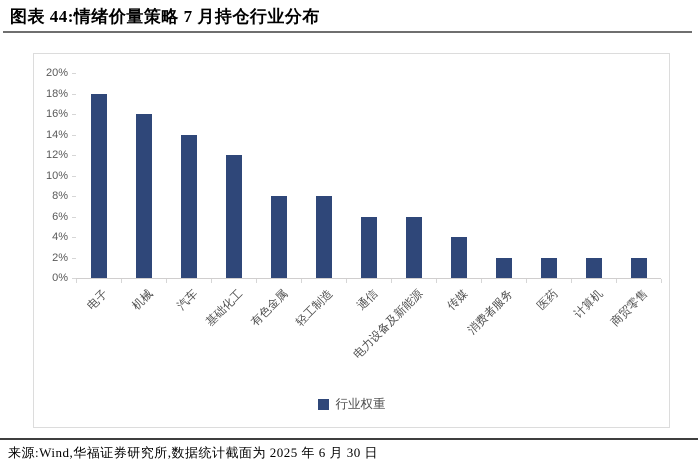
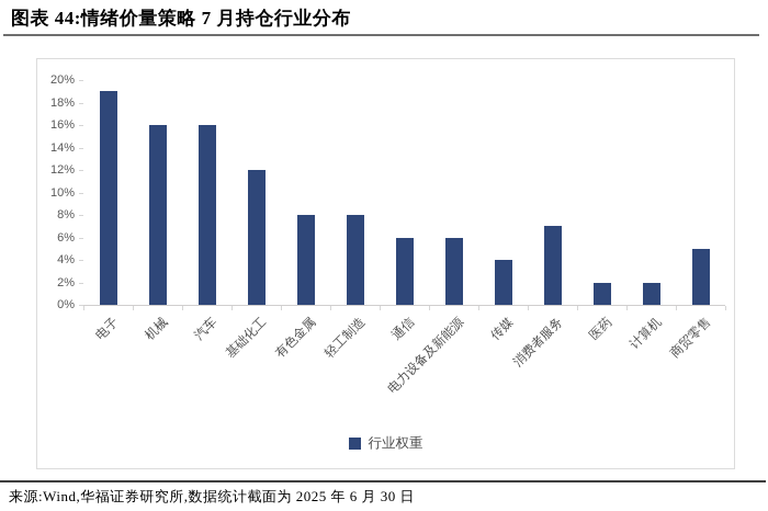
电子: 18% -> 19%
汽车: 14% -> 16%
消费者服务: 2% -> 7%
商贸零售: 2% -> 5%
